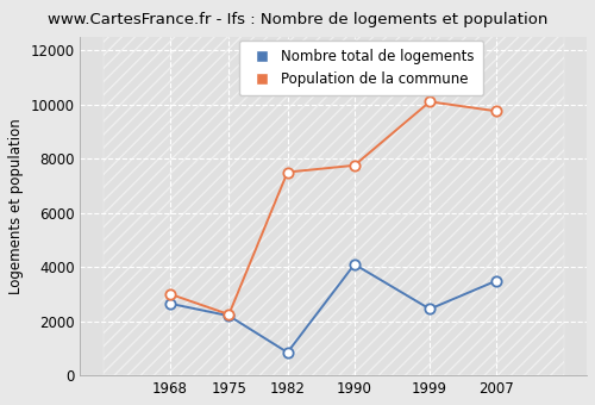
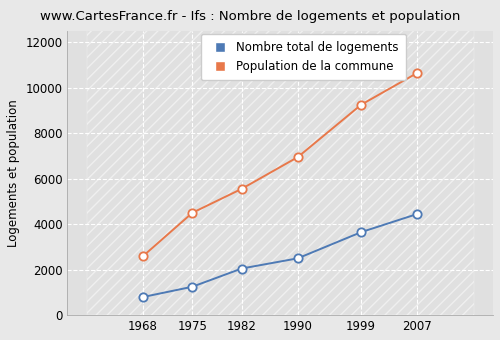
Nombre total de logements/1968: 2650 -> 800
Population de la commune/1968: 3000 -> 2600
Nombre total de logements/1975: 2200 -> 1250
Population de la commune/1975: 2250 -> 4500
Nombre total de logements/1982: 850 -> 2050
Population de la commune/1982: 7500 -> 5550
Nombre total de logements/1990: 4100 -> 2500
Population de la commune/1990: 7750 -> 6950
Nombre total de logements/1999: 2450 -> 3650
Population de la commune/1999: 10100 -> 9250
Nombre total de logements/2007: 3500 -> 4450
Population de la commune/2007: 9750 -> 10650
